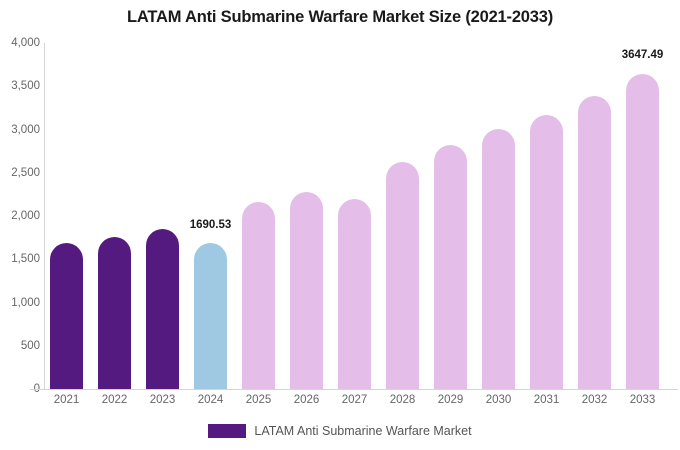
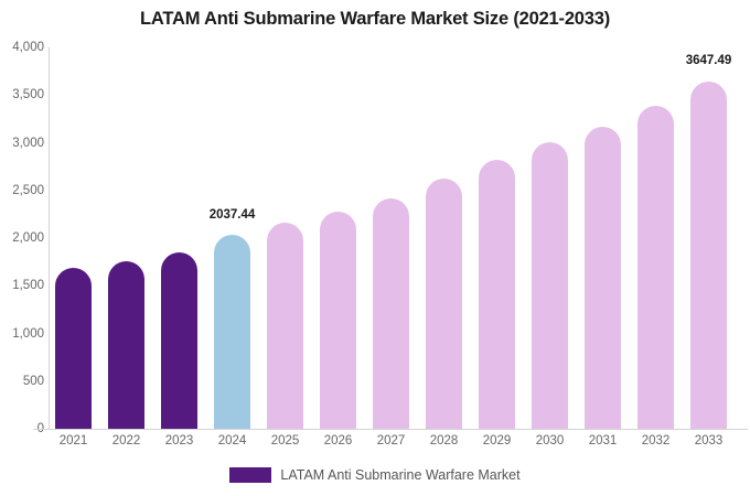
2024: 1690.53 -> 2037.44
2027: 2200 -> 2400
